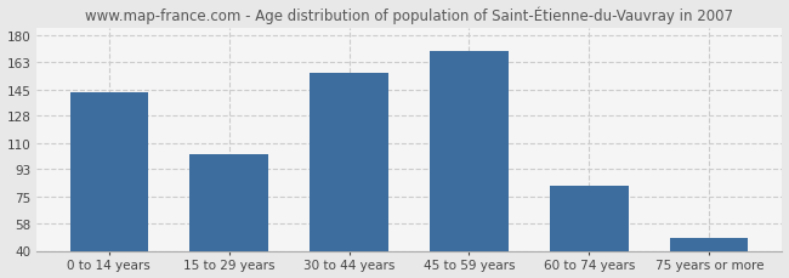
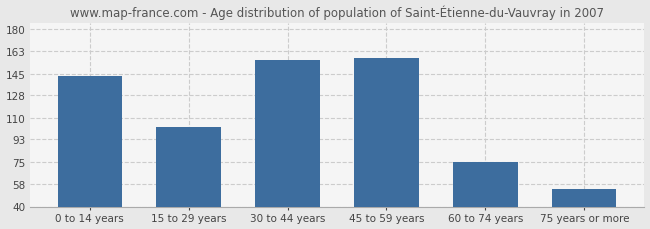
45 to 59 years: 170 -> 157
60 to 74 years: 82 -> 75
75 years or more: 48 -> 54
